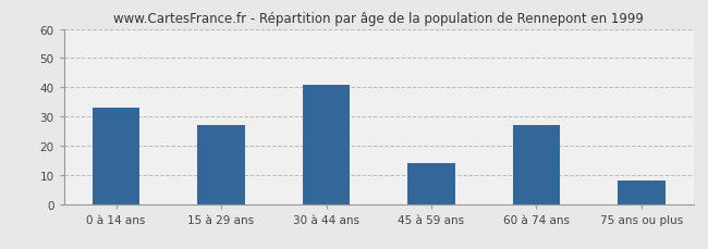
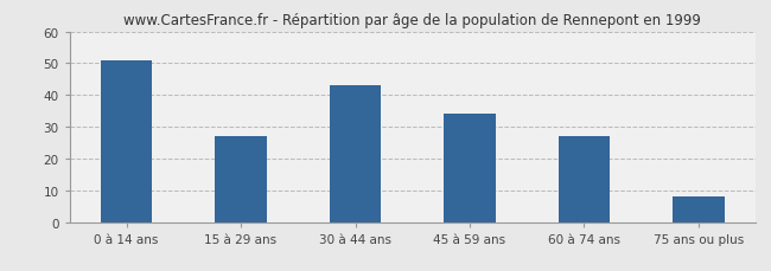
0 à 14 ans: 33 -> 51
30 à 44 ans: 41 -> 43
45 à 59 ans: 14 -> 34
